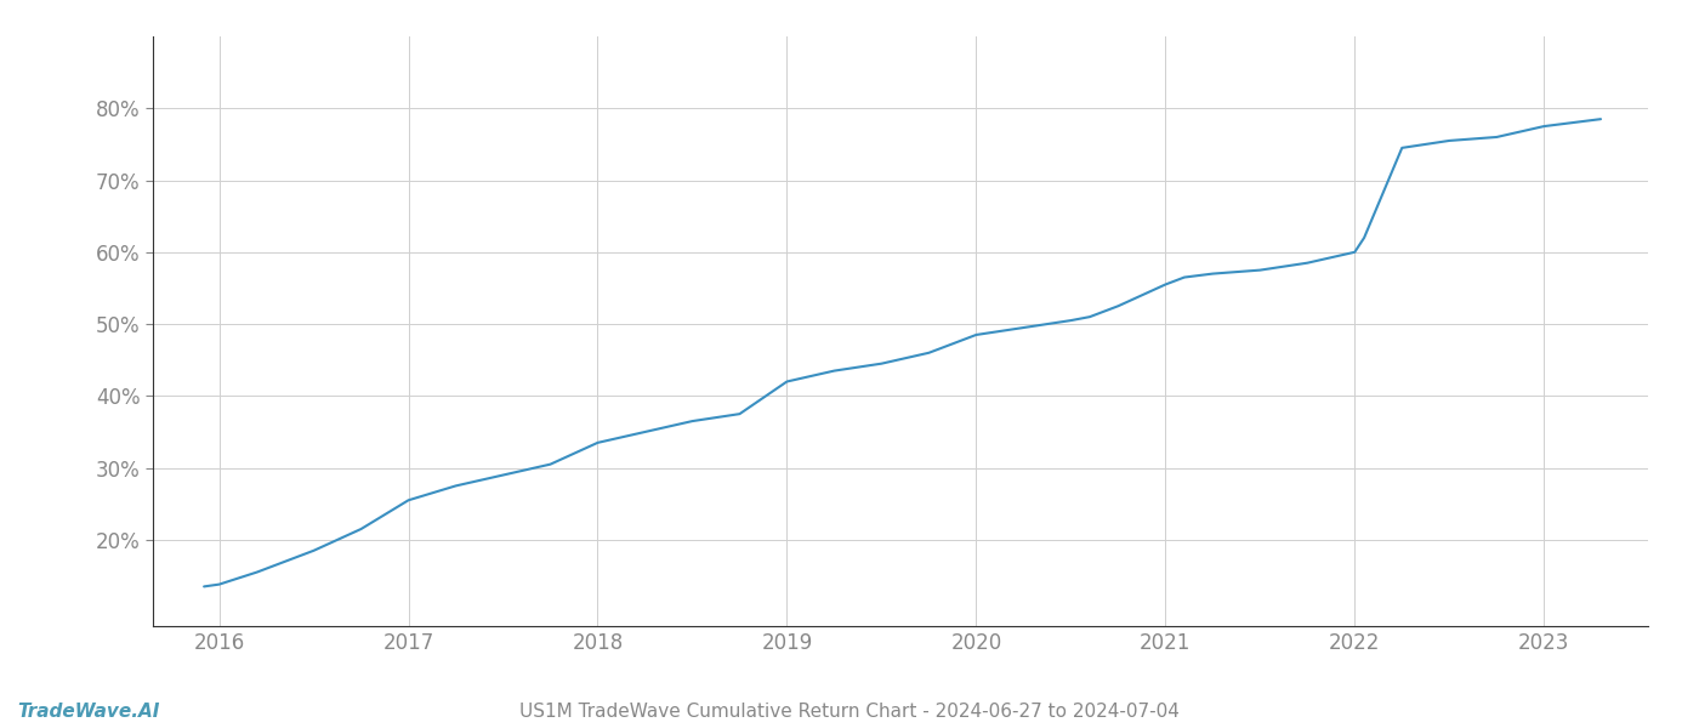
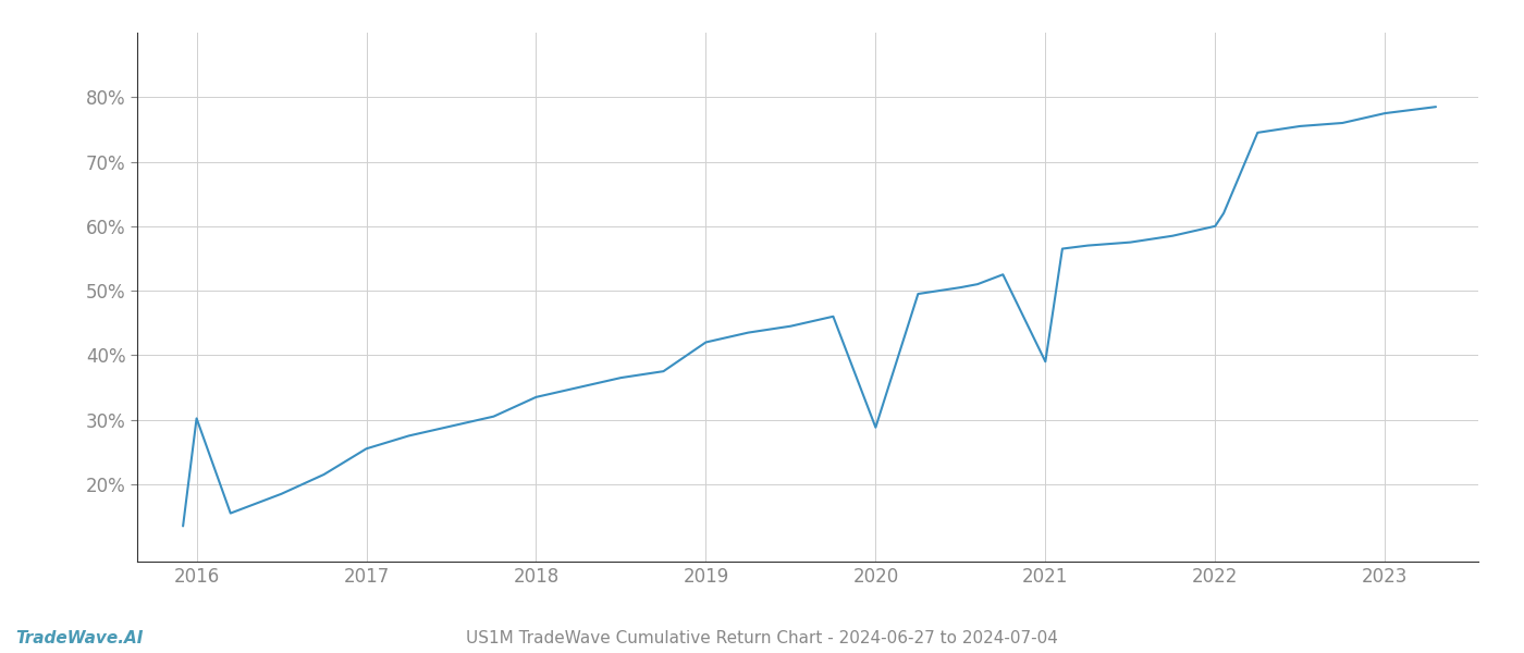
2016: 13.8% -> 30.2%
2020: 48.5% -> 28.8%
2021: 55.5% -> 39.0%
